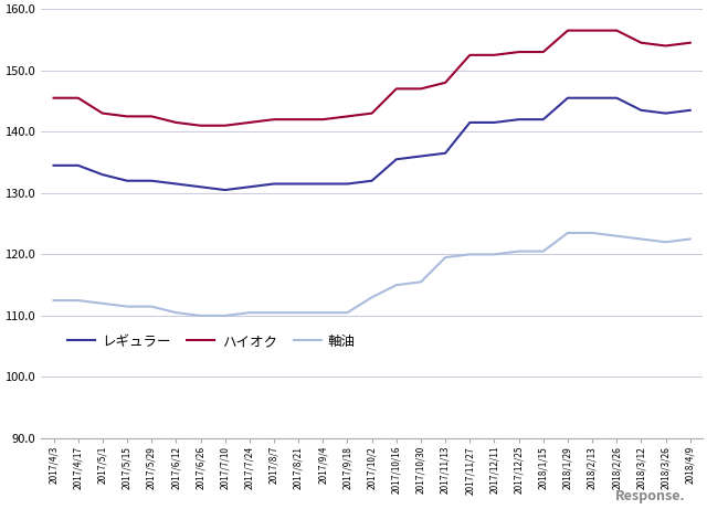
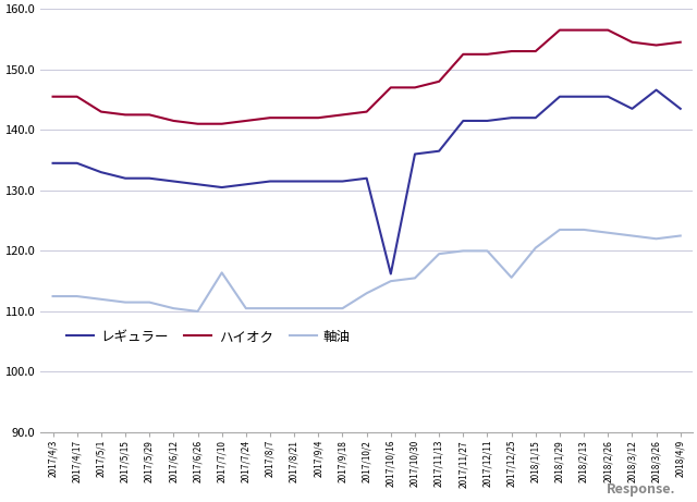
軸油/2017/7/10: 110.0 -> 116.4
レギュラー/2017/10/16: 135.5 -> 116.2
軸油/2017/12/25: 120.5 -> 115.6
レギュラー/2018/3/26: 143.0 -> 146.6
